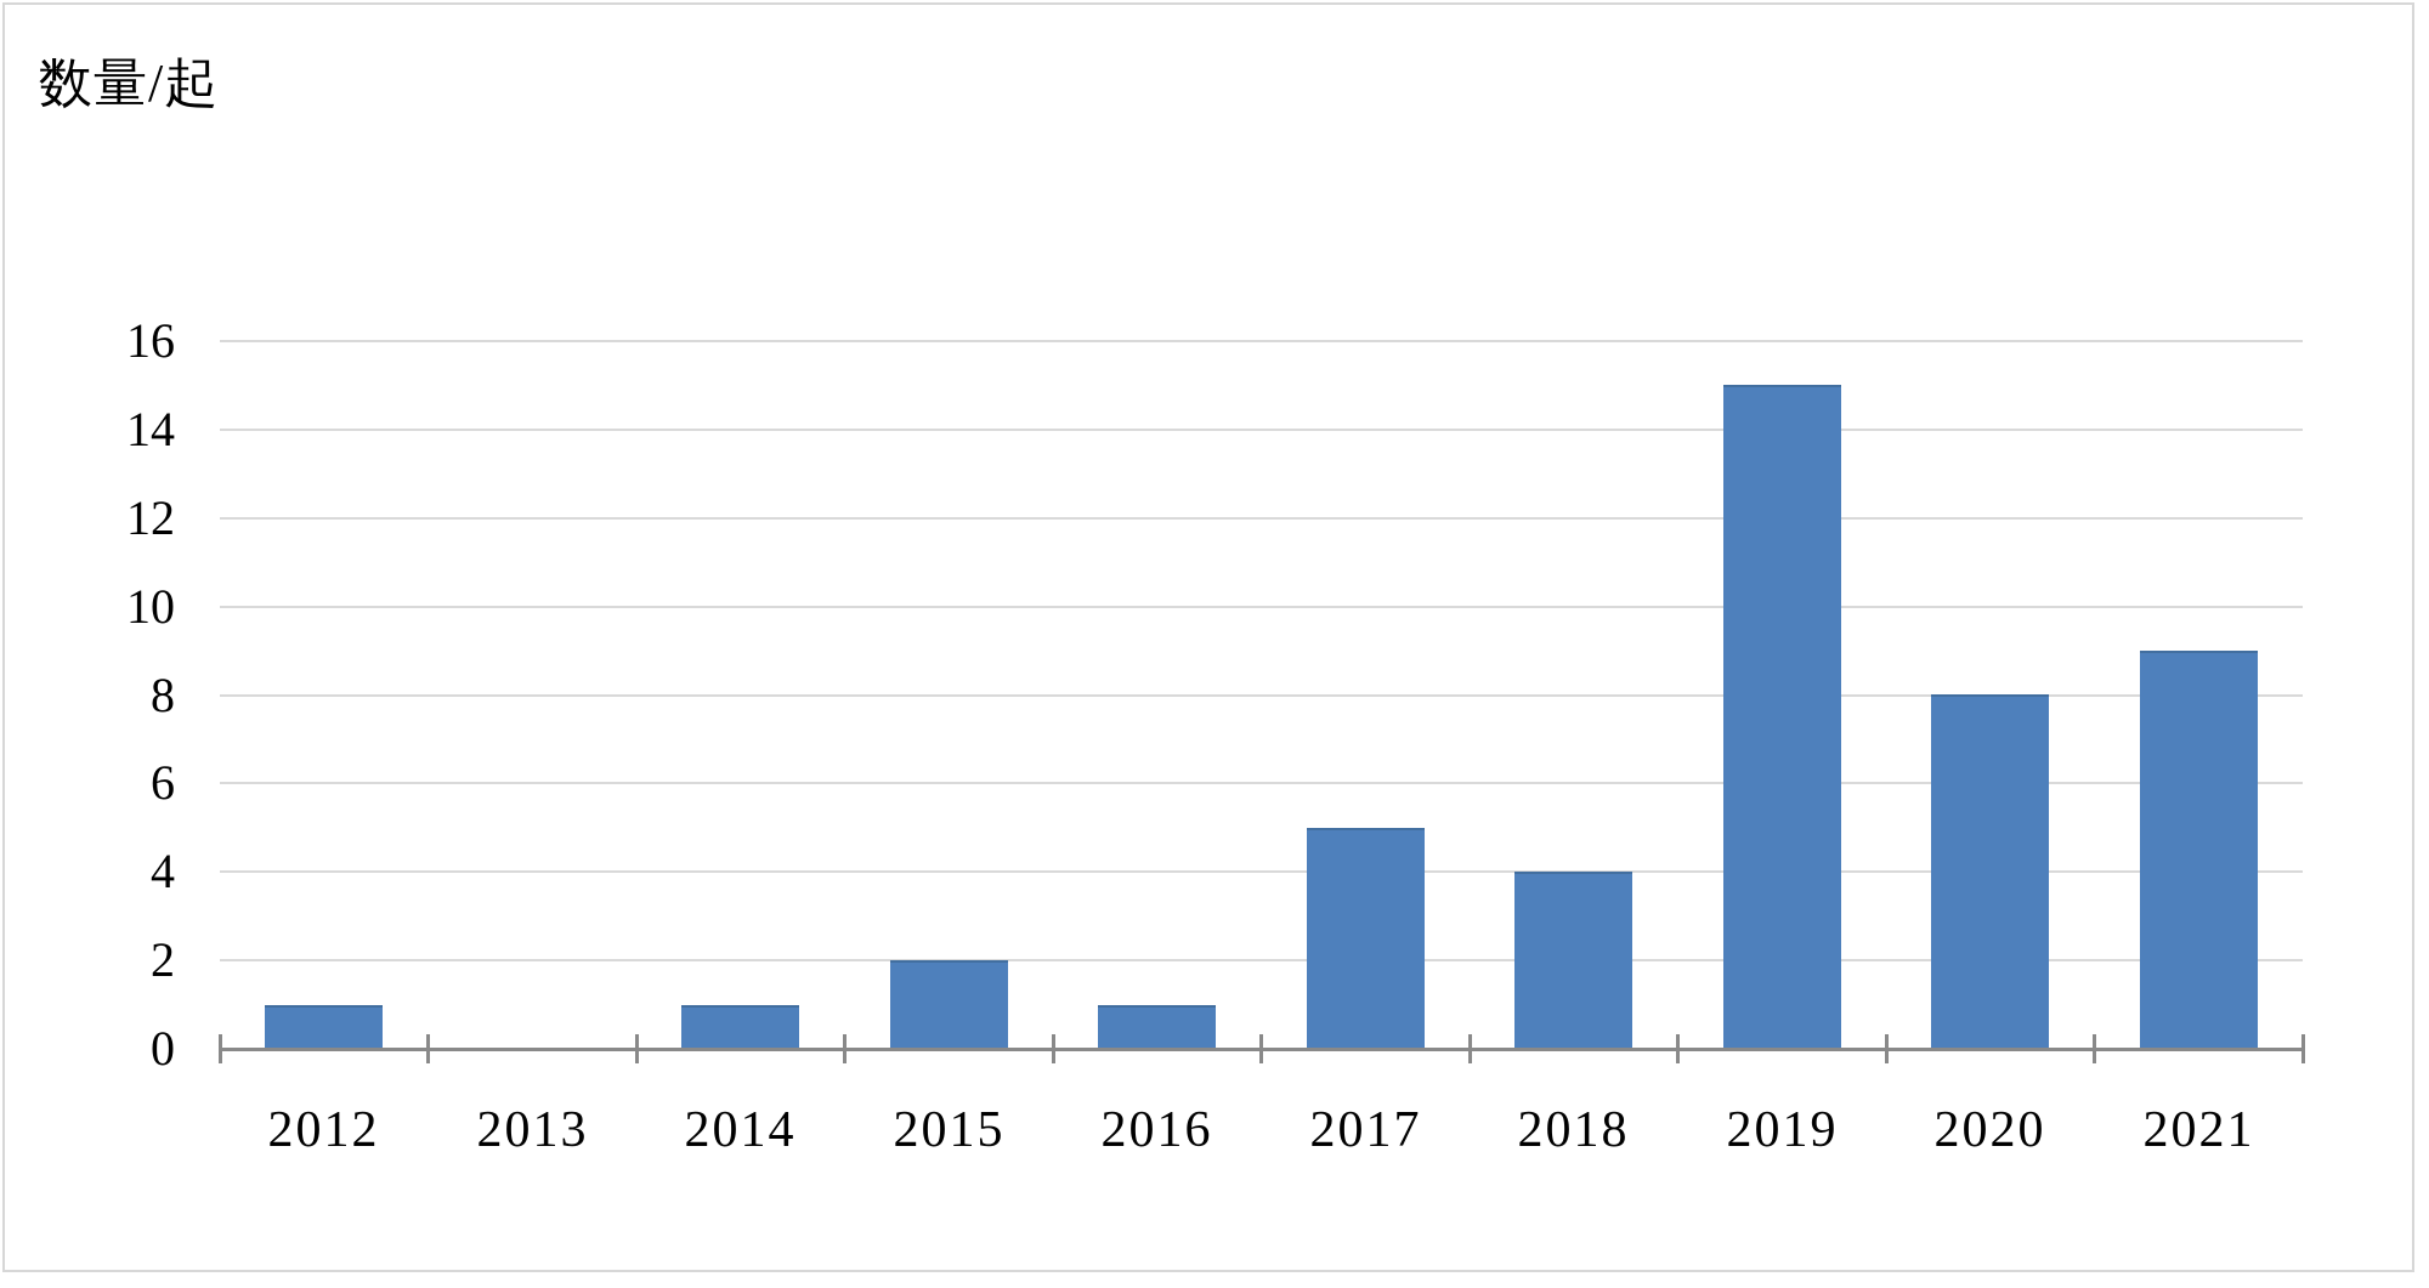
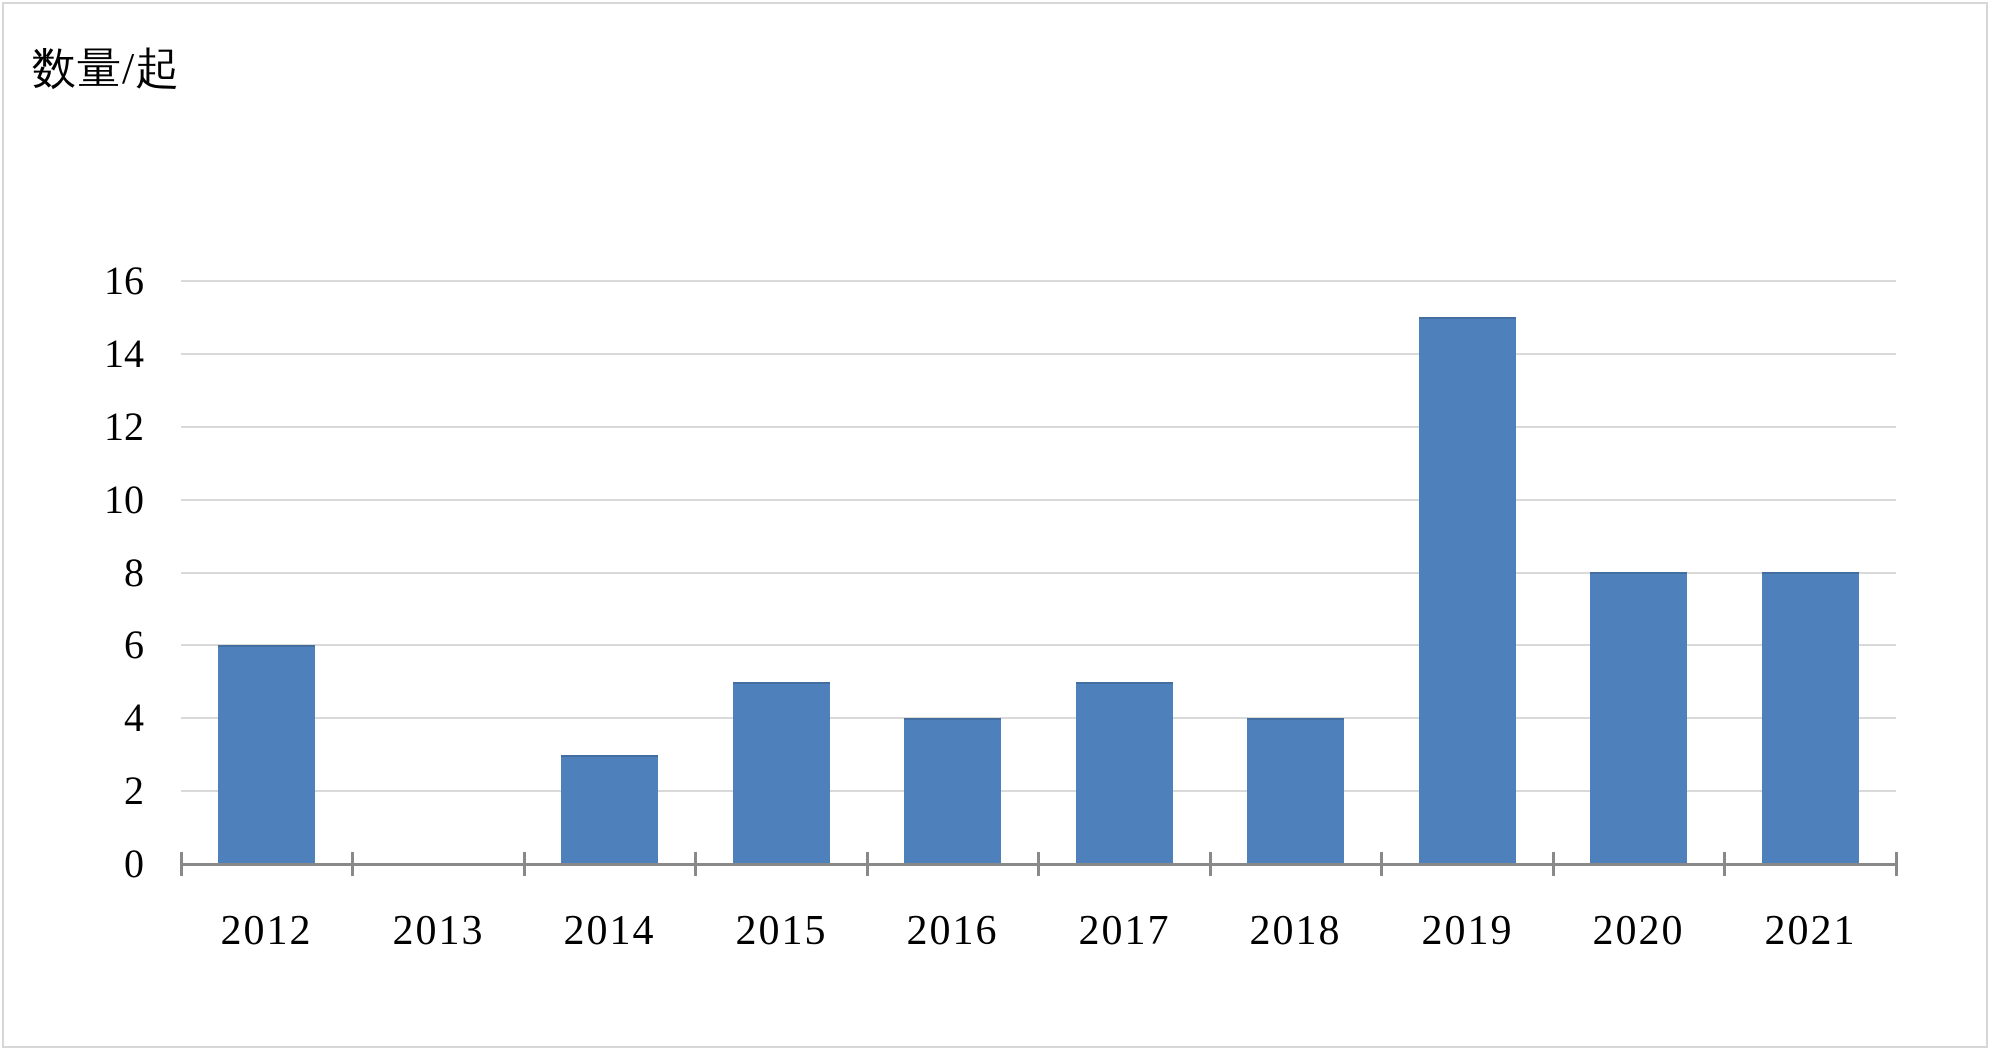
2012: 1 -> 6
2014: 1 -> 3
2015: 2 -> 5
2016: 1 -> 4
2021: 9 -> 8
